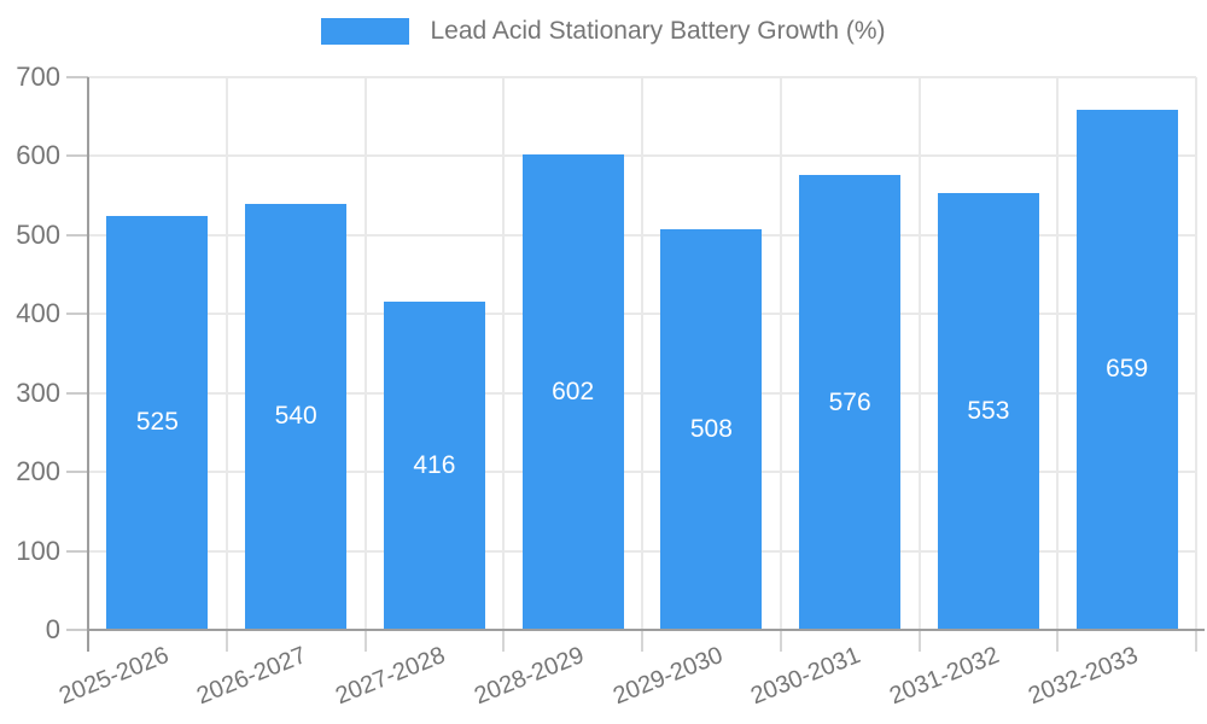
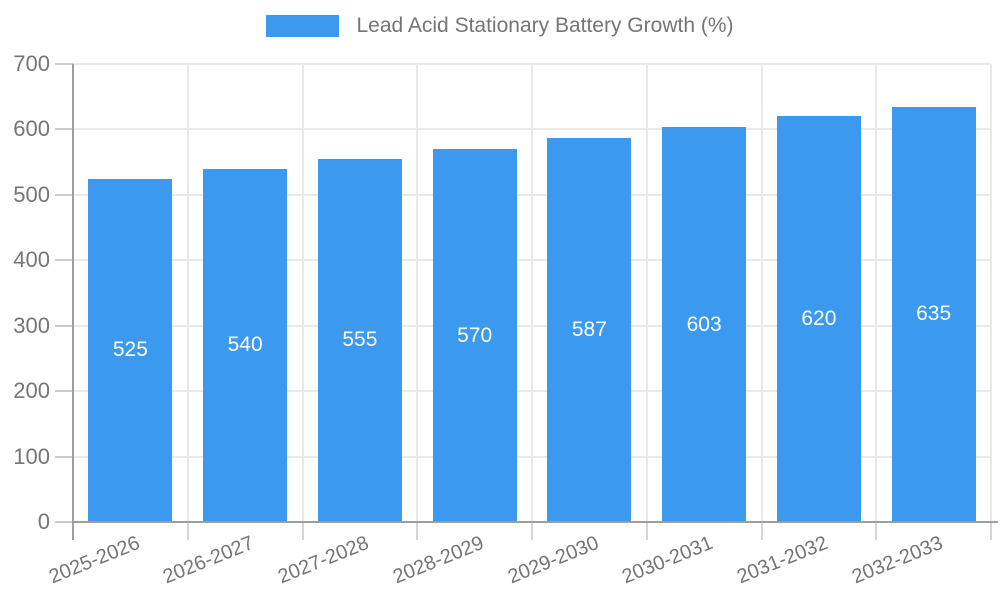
2027-2028: 416 -> 555
2028-2029: 602 -> 570
2029-2030: 508 -> 587
2030-2031: 576 -> 603
2031-2032: 553 -> 620
2032-2033: 659 -> 635
